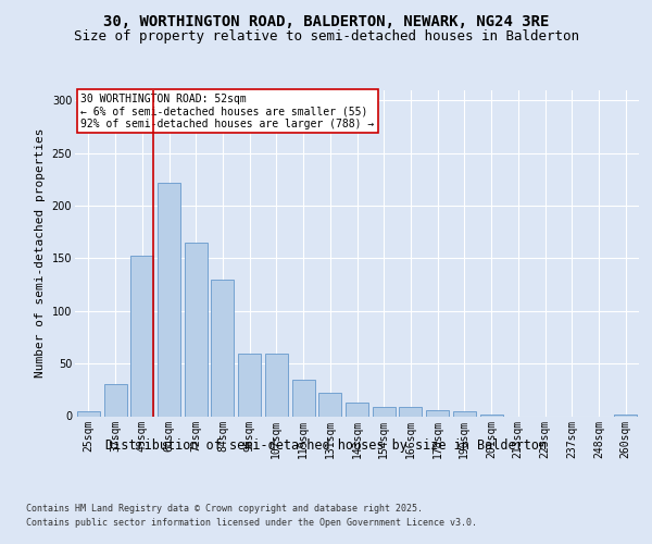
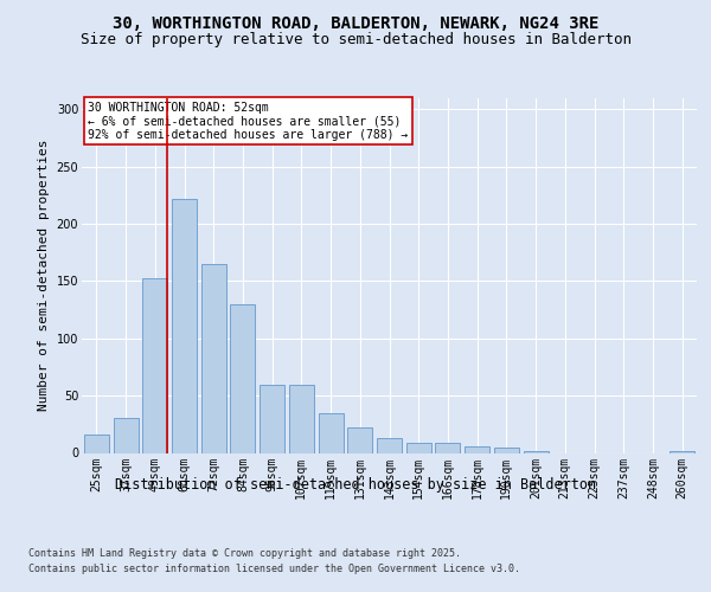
25sqm: 5 -> 16
